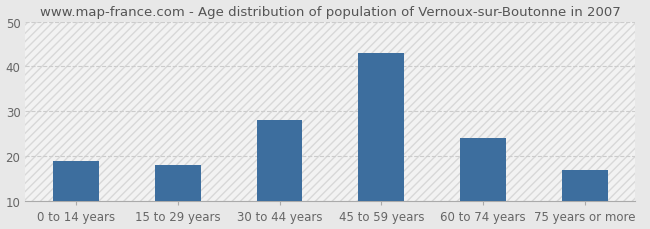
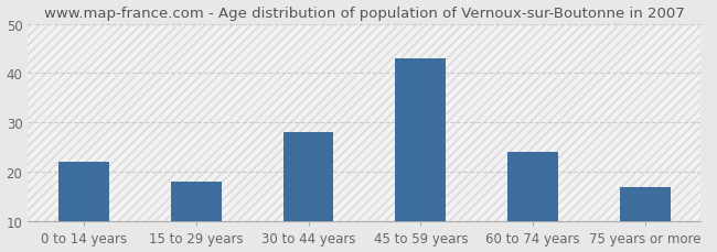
0 to 14 years: 19 -> 22
